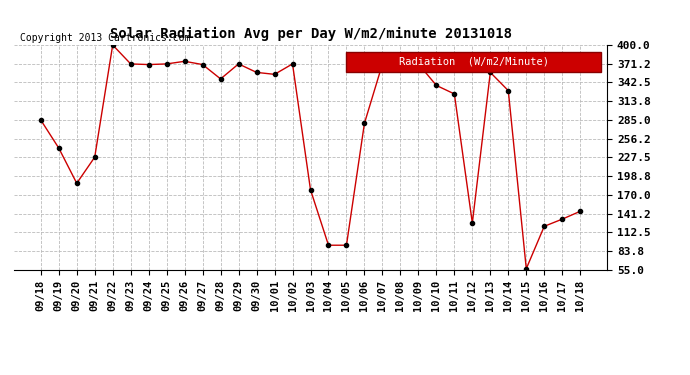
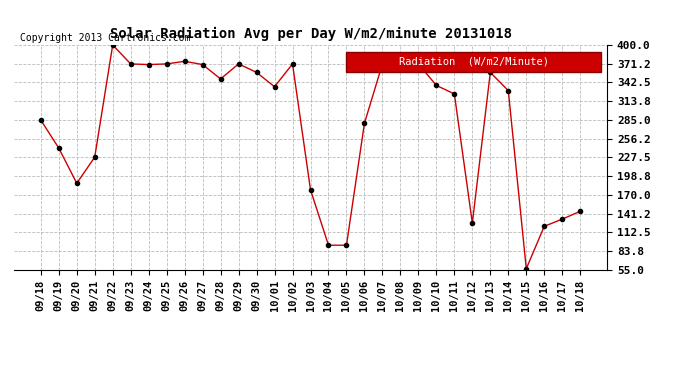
10/01: 355 -> 336
